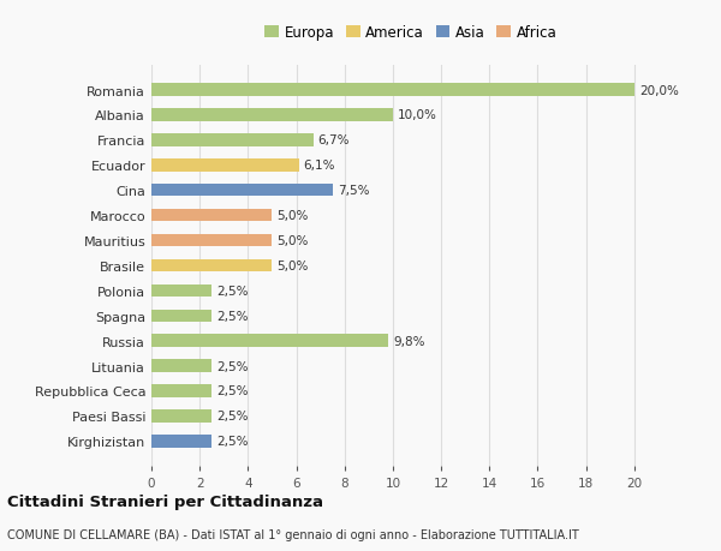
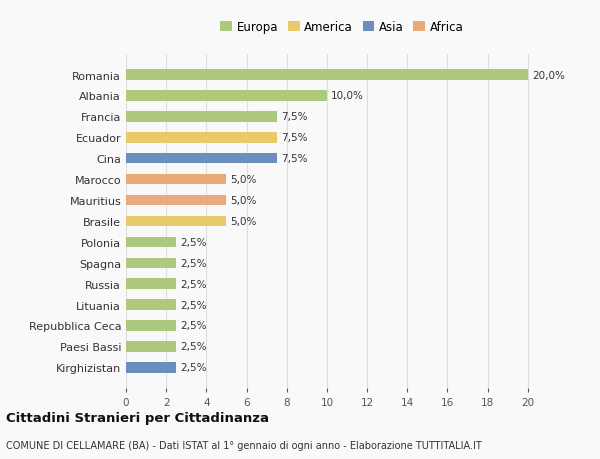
Francia: 6,7% -> 7,5%
Ecuador: 6,1% -> 7,5%
Russia: 9,8% -> 2,5%
